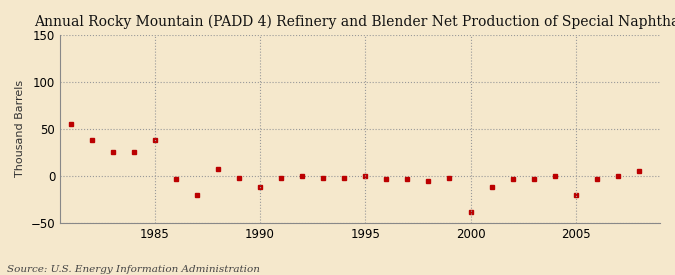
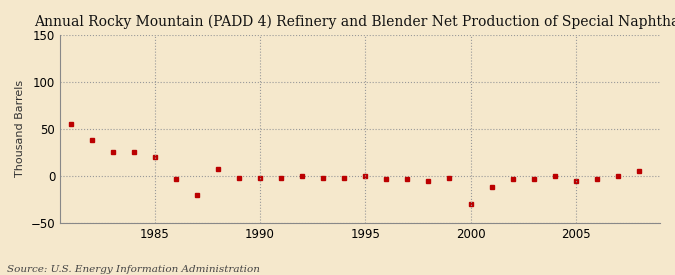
1985: 38 -> 20
1990: -12 -> -2
2000: -38 -> -30
2005: -20 -> -5
